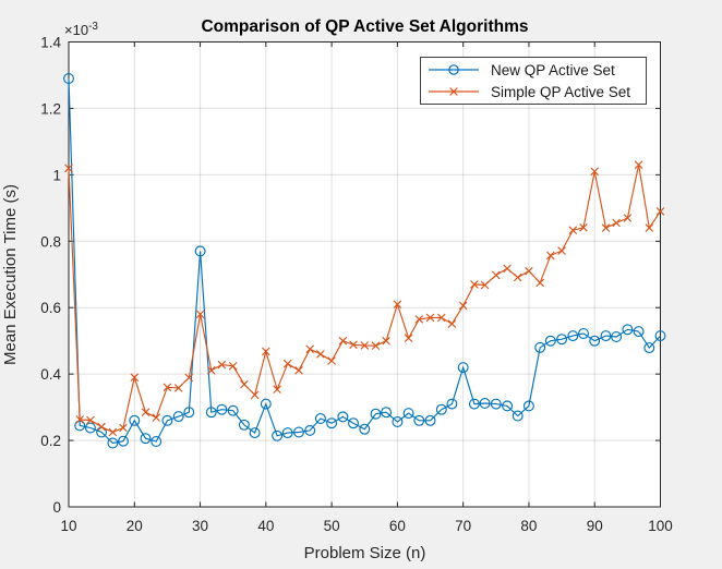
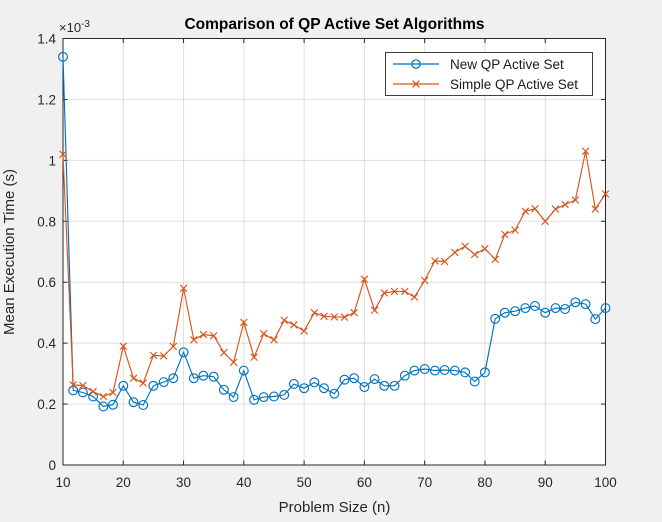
New QP Active Set/10: 1.29 -> 1.34
New QP Active Set/30: 0.77 -> 0.37
New QP Active Set/70: 0.42 -> 0.32
Simple QP Active Set/90: 1.01 -> 0.80
